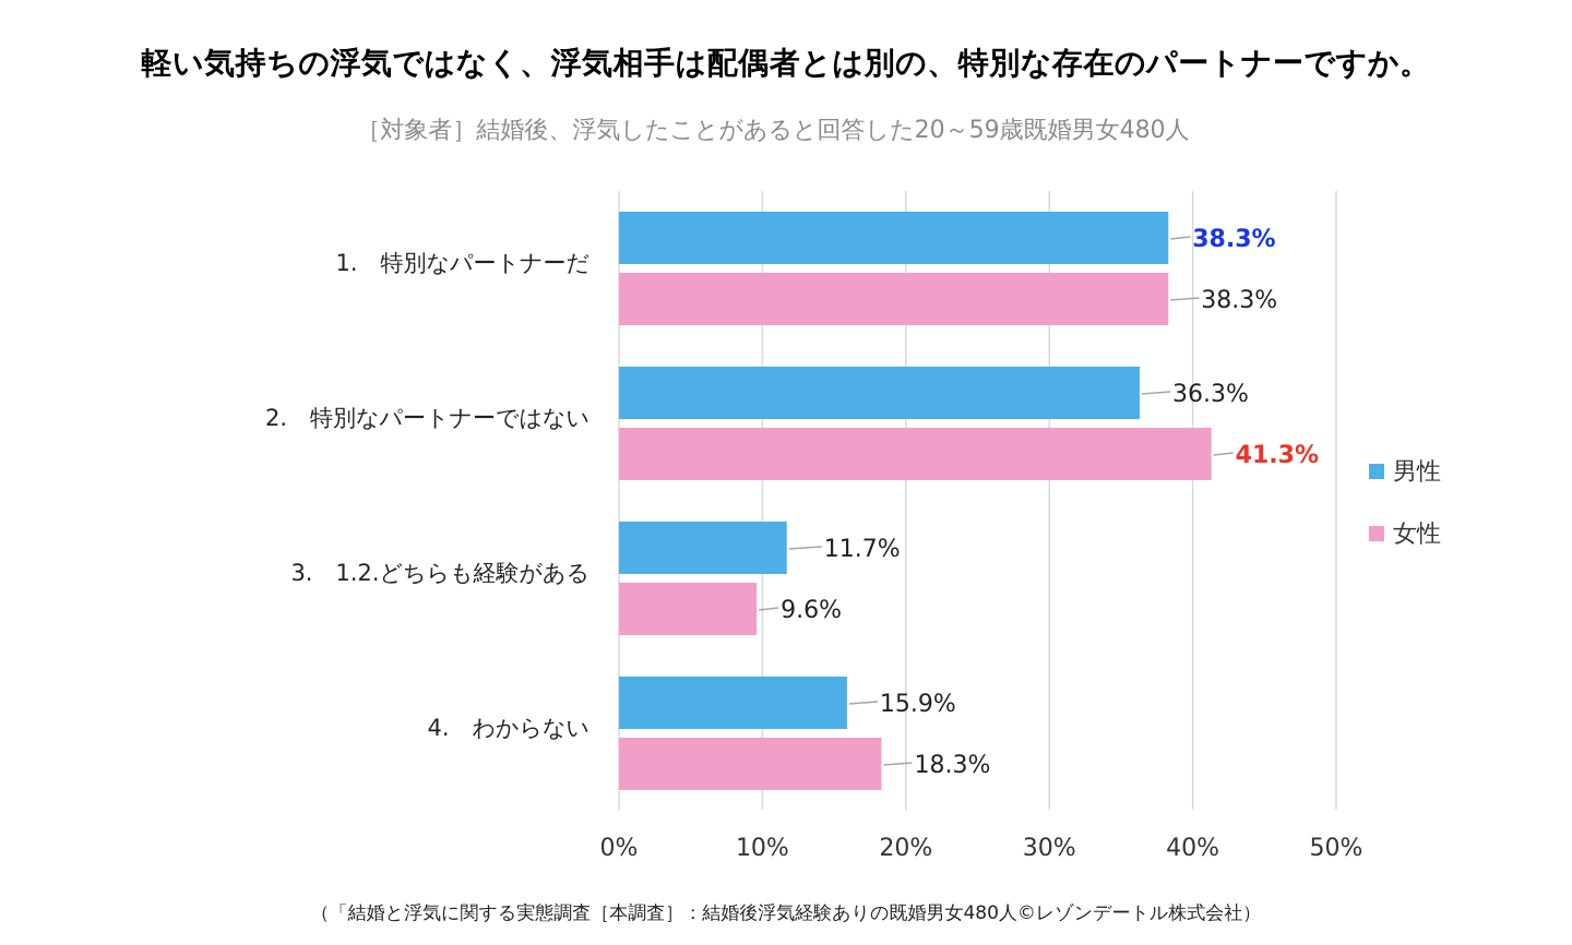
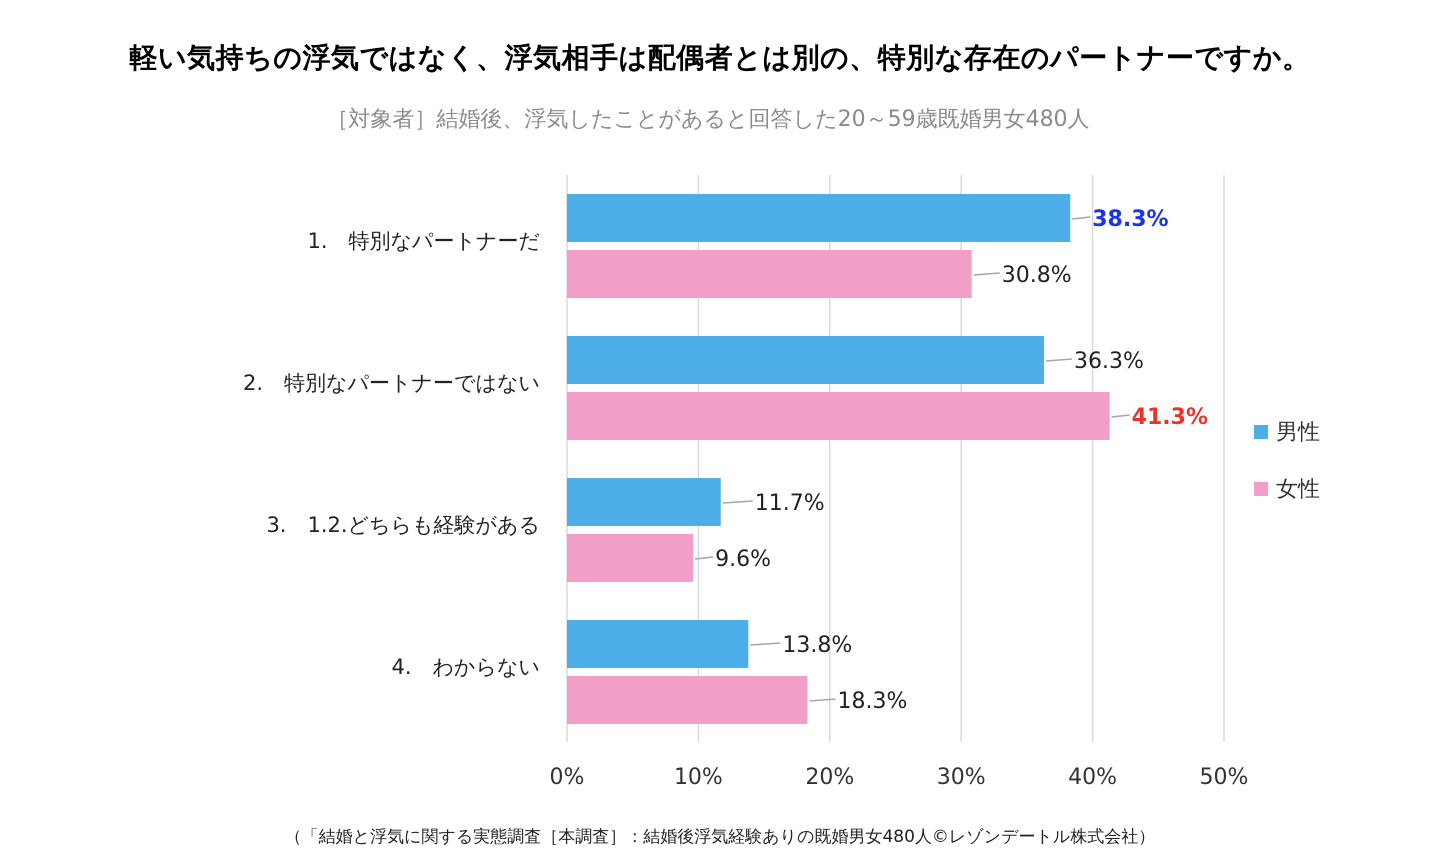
女性/1. 特別なパートナーだ: 38.3% -> 30.8%
男性/4. わからない: 15.9% -> 13.8%
